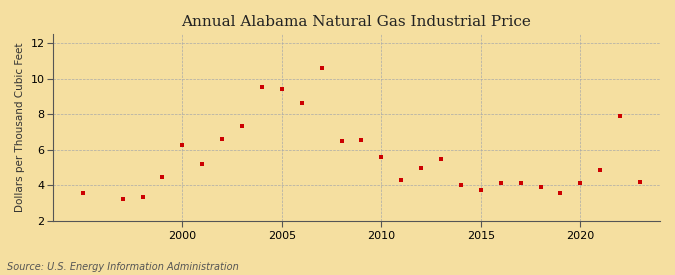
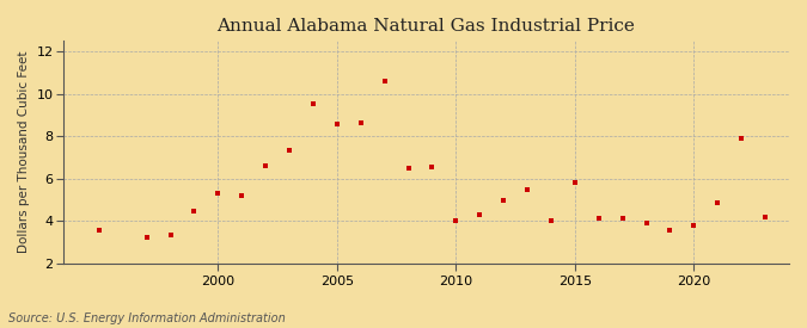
2000: 6.3 -> 5.3
2005: 9.4 -> 8.6
2010: 5.6 -> 4.0
2015: 3.8 -> 5.8
2020: 4.1 -> 3.8
